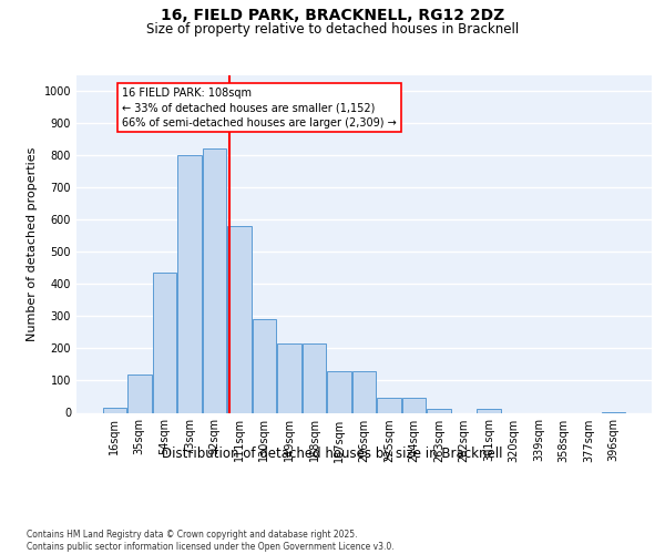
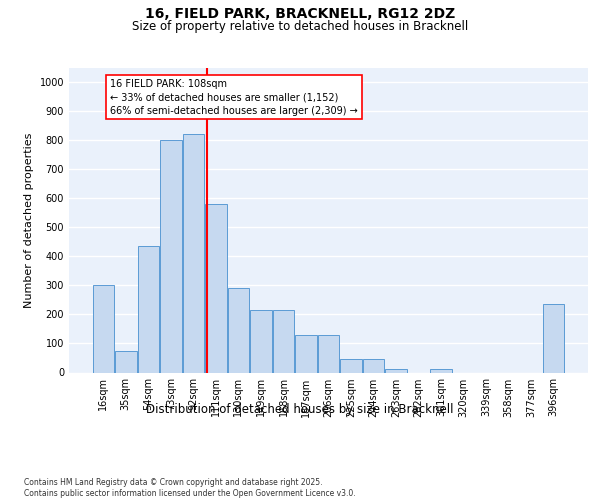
16sqm: 15 -> 300
35sqm: 120 -> 75
396sqm: 2 -> 235
